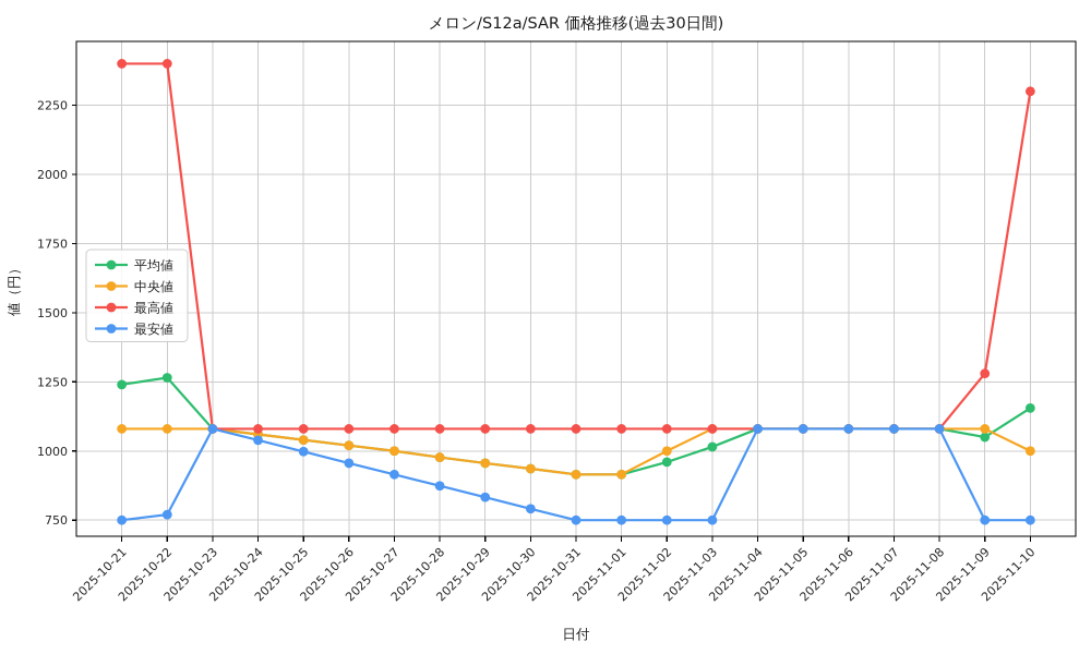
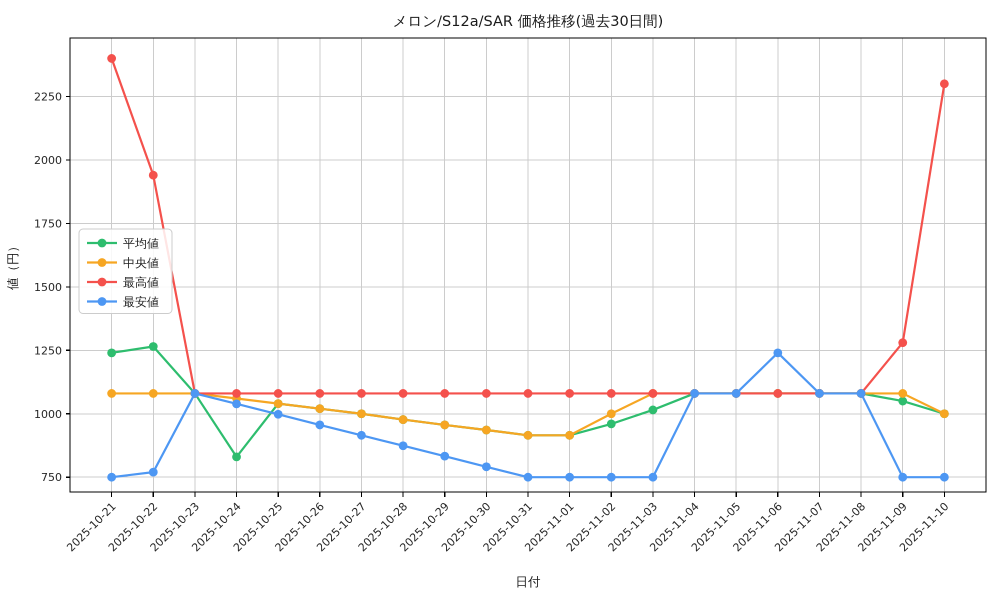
最高値/2025-10-22: 2400 -> 1940
平均値/2025-10-24: 1060 -> 830
最安値/2025-11-06: 1080 -> 1240
平均値/2025-11-10: 1160 -> 1000
